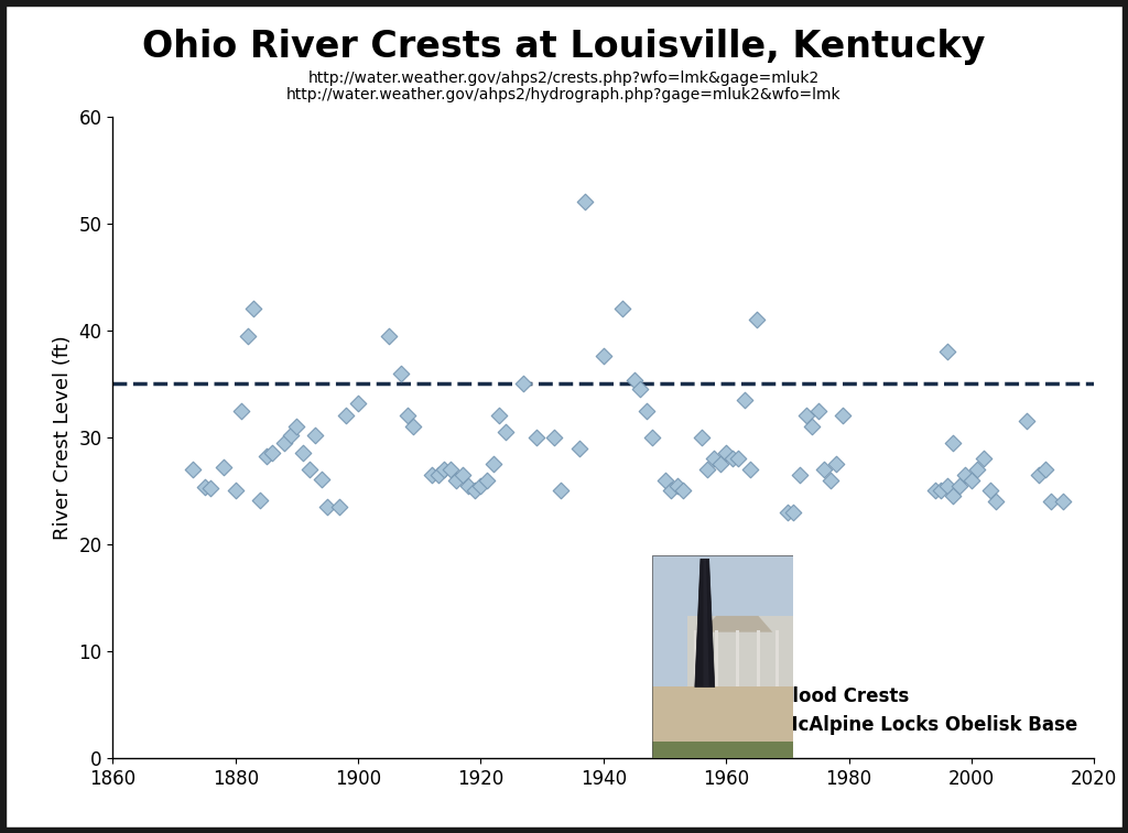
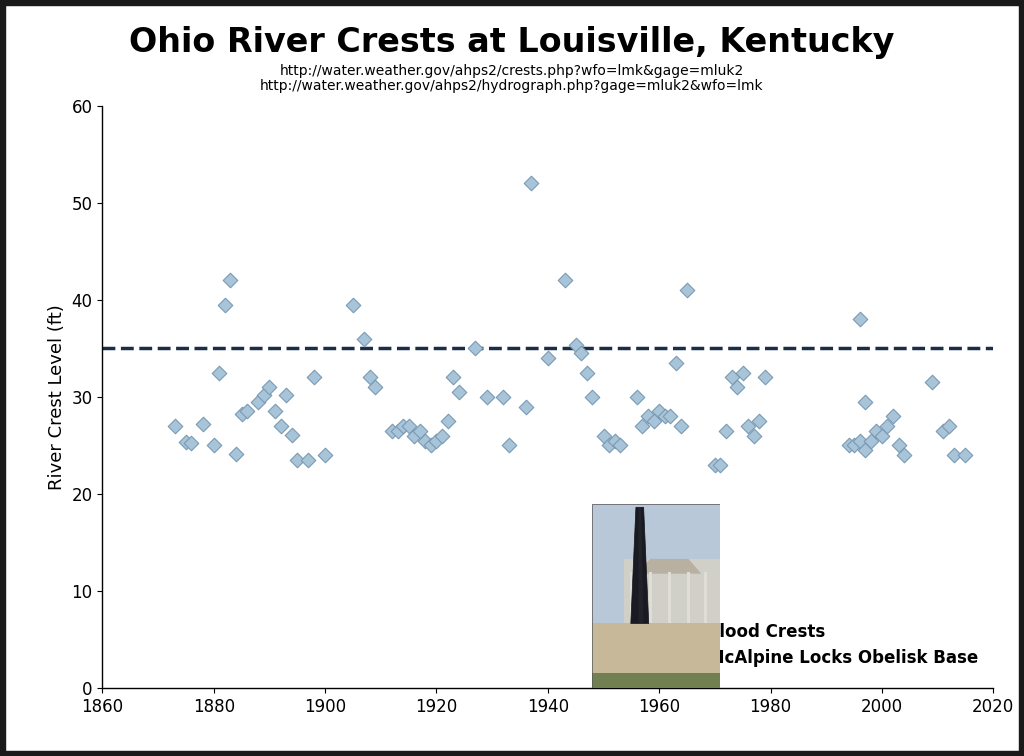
1900: 33.2 -> 24.0
1940: 37.6 -> 34.0
